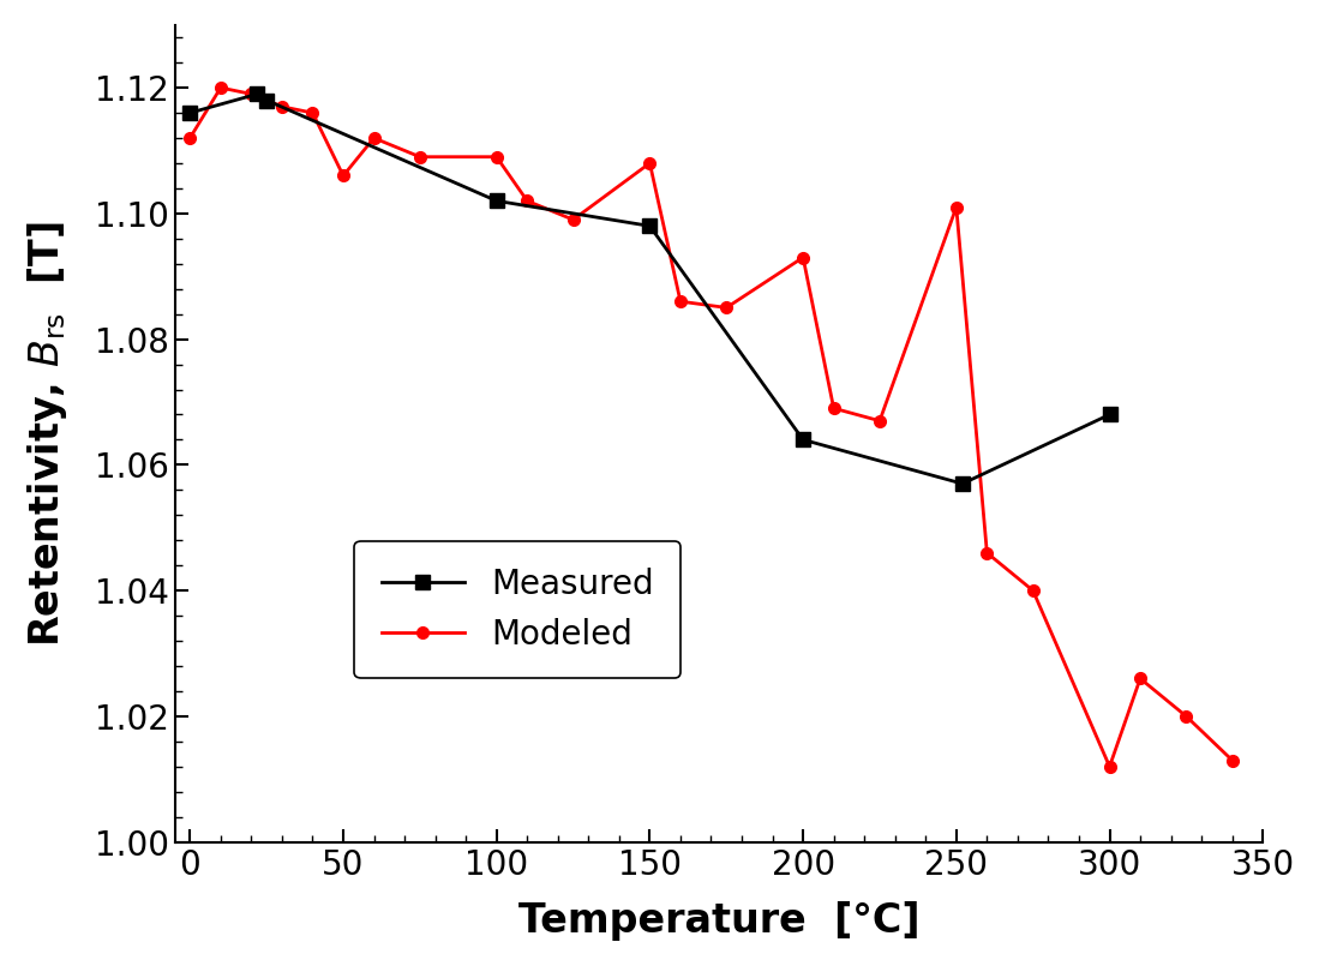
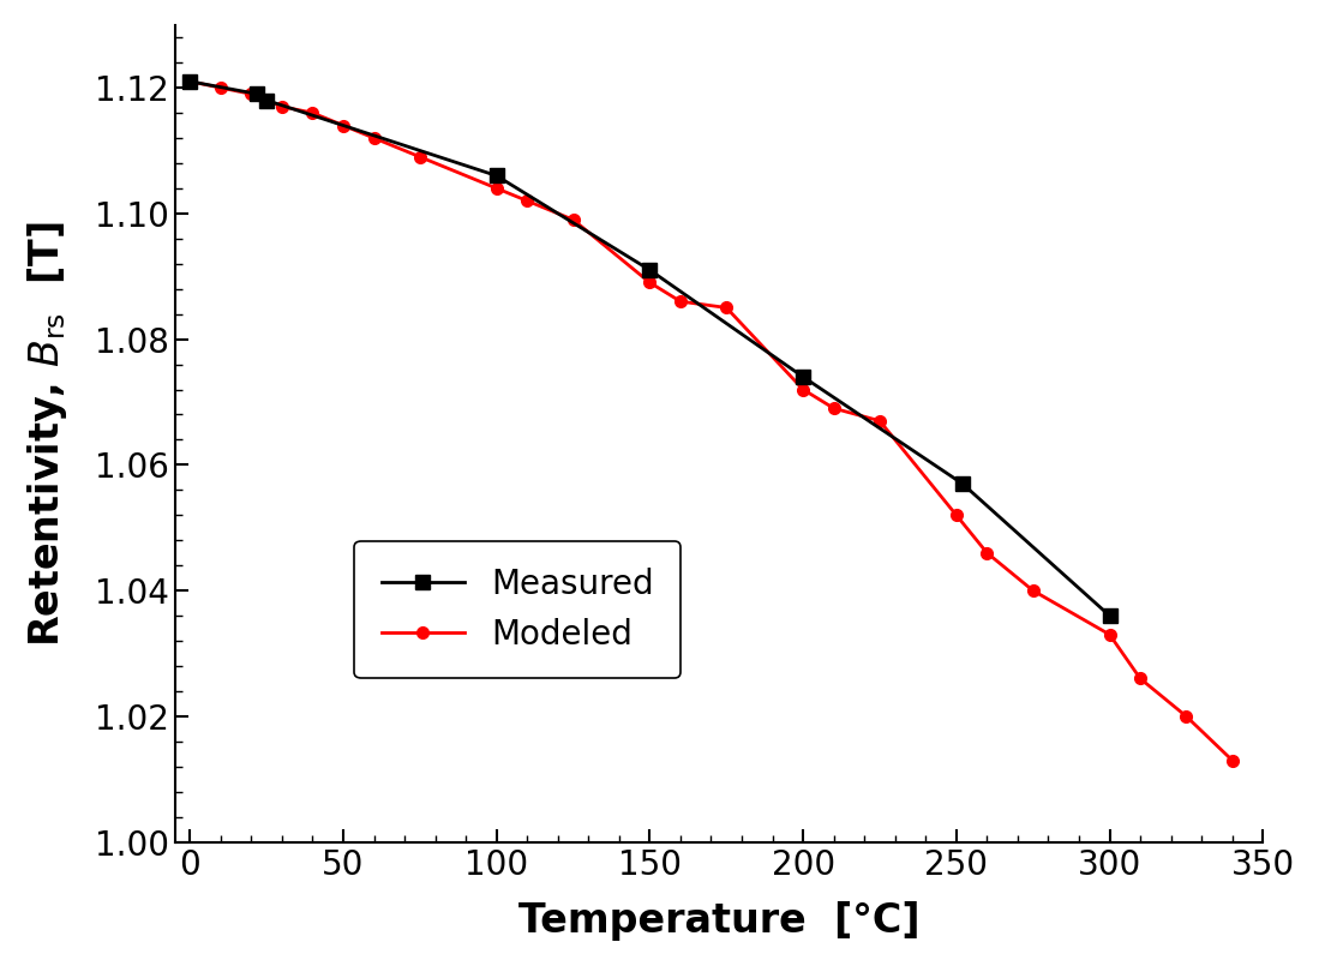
Modeled/0: 1.112 -> 1.121
Measured/0: 1.116 -> 1.121
Modeled/50: 1.106 -> 1.114
Modeled/100: 1.109 -> 1.104
Measured/100: 1.102 -> 1.106
Modeled/150: 1.108 -> 1.089
Measured/150: 1.098 -> 1.091
Modeled/200: 1.093 -> 1.072
Measured/200: 1.064 -> 1.074
Modeled/250: 1.101 -> 1.052
Modeled/300: 1.012 -> 1.033
Measured/300: 1.068 -> 1.036
